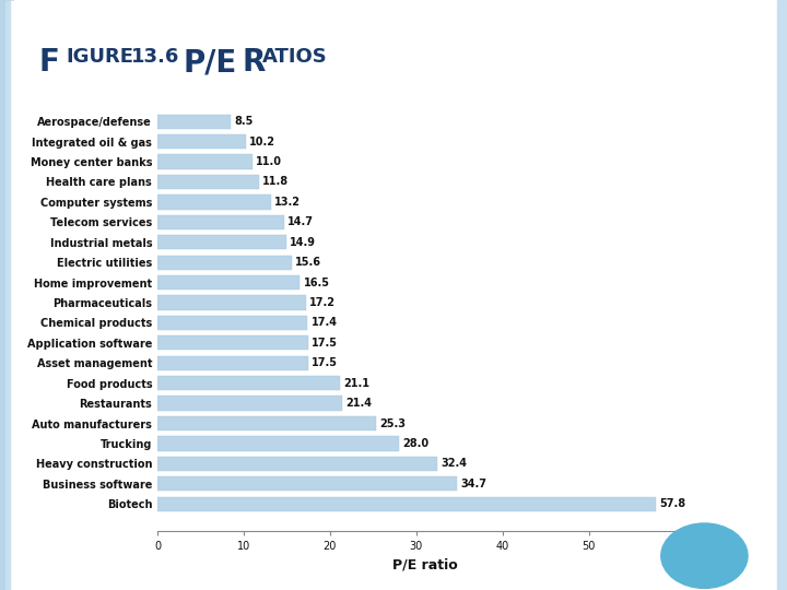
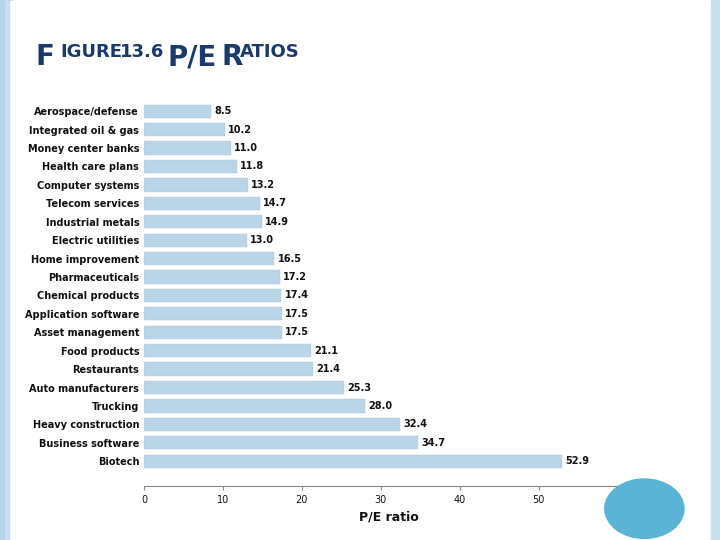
Electric utilities: 15.6 -> 13.0
Biotech: 57.8 -> 52.9
